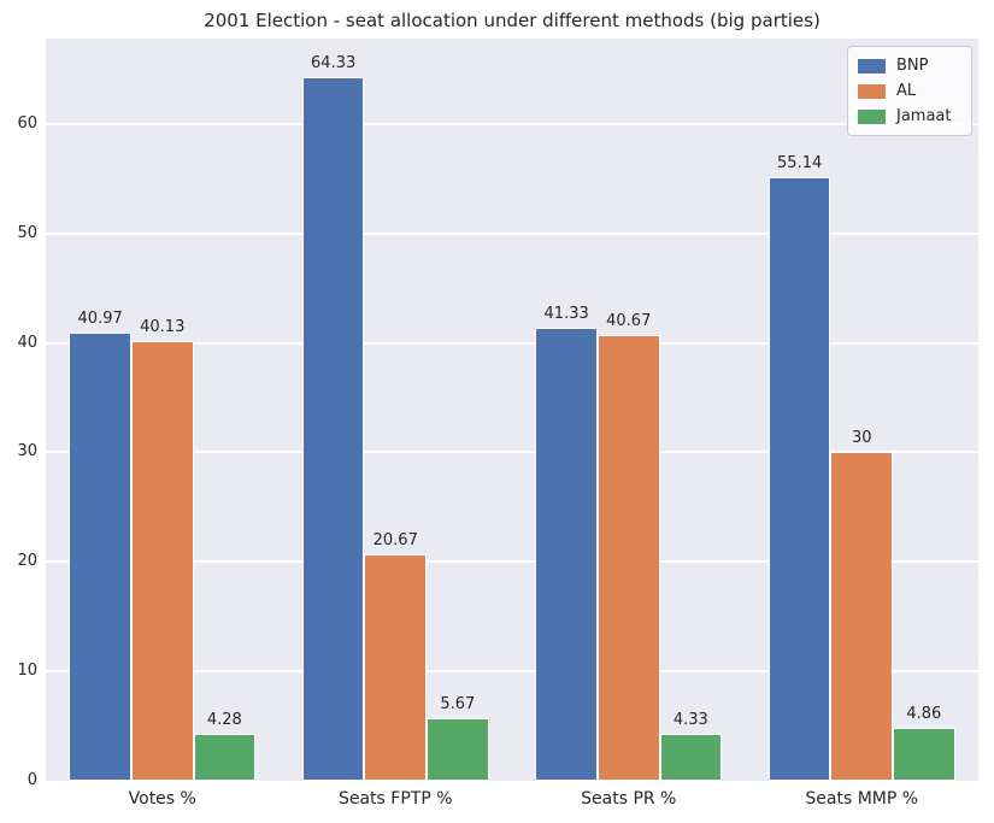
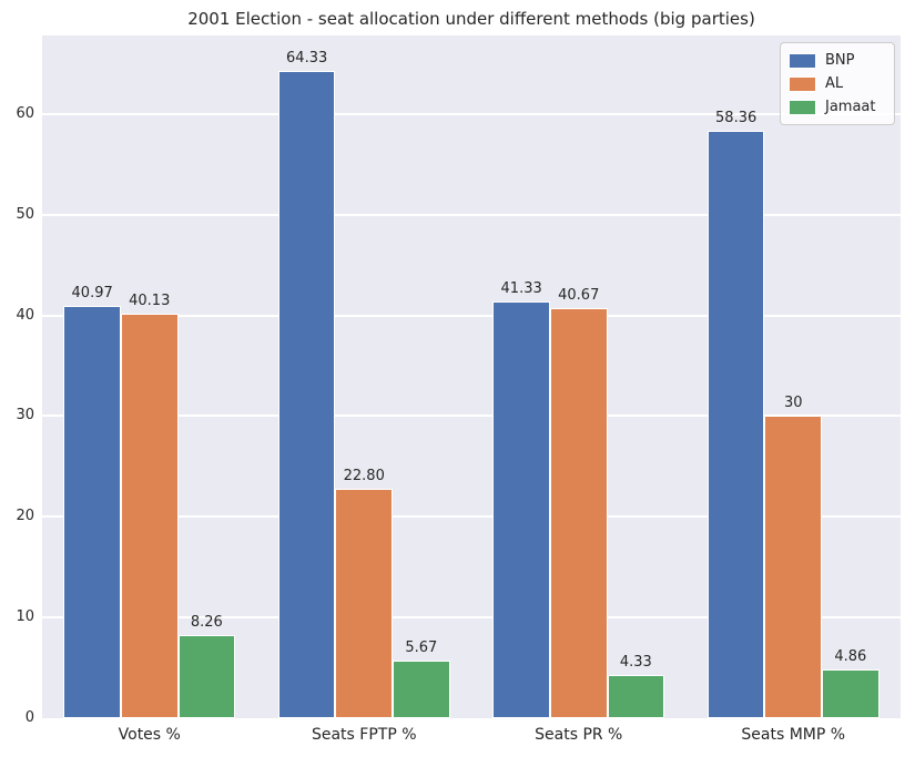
Jamaat/Votes %: 4.28 -> 8.26
AL/Seats FPTP %: 20.67 -> 22.80
BNP/Seats MMP %: 55.14 -> 58.36
